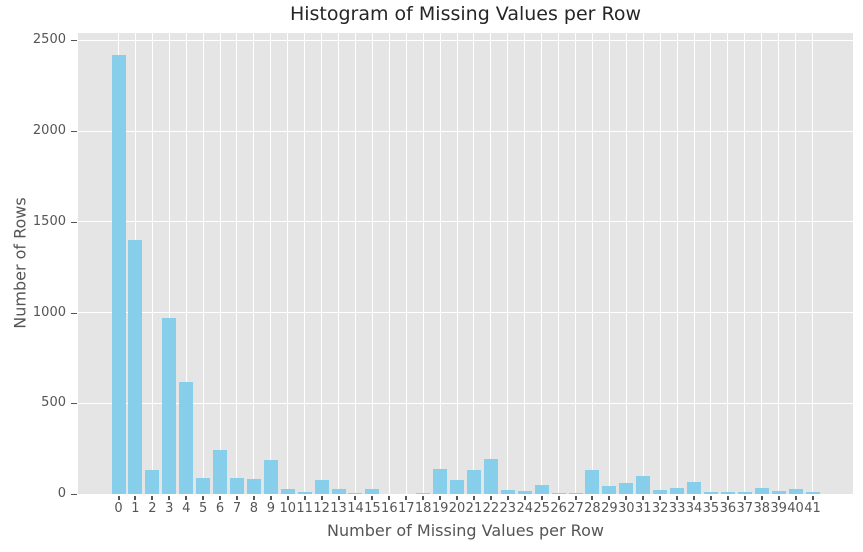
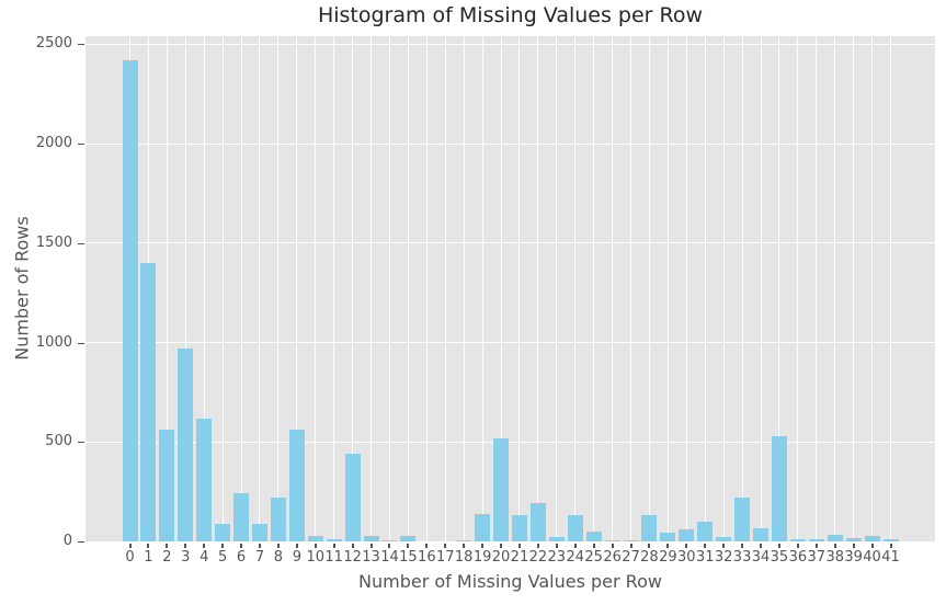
2: 130 -> 560
8: 80 -> 220
9: 190 -> 560
12: 80 -> 440
20: 80 -> 520
24: 20 -> 130
33: 40 -> 220
35: 10 -> 530
